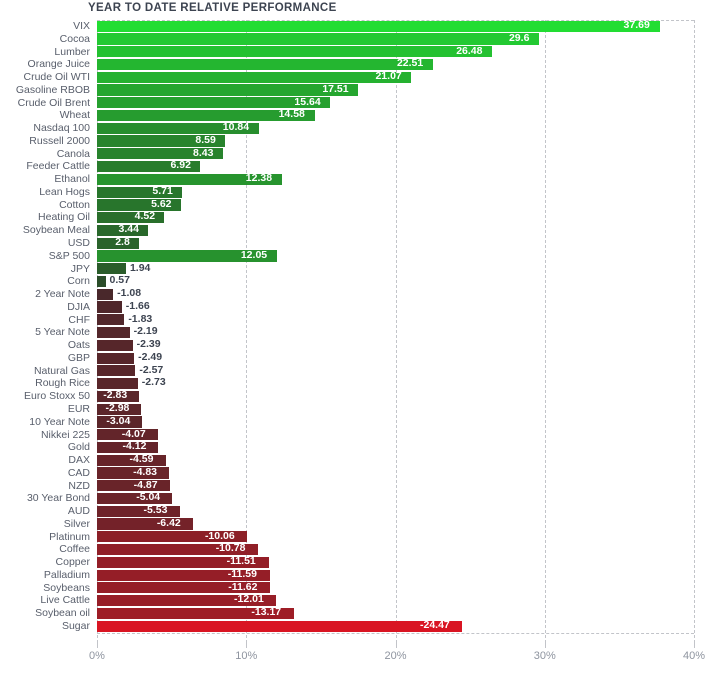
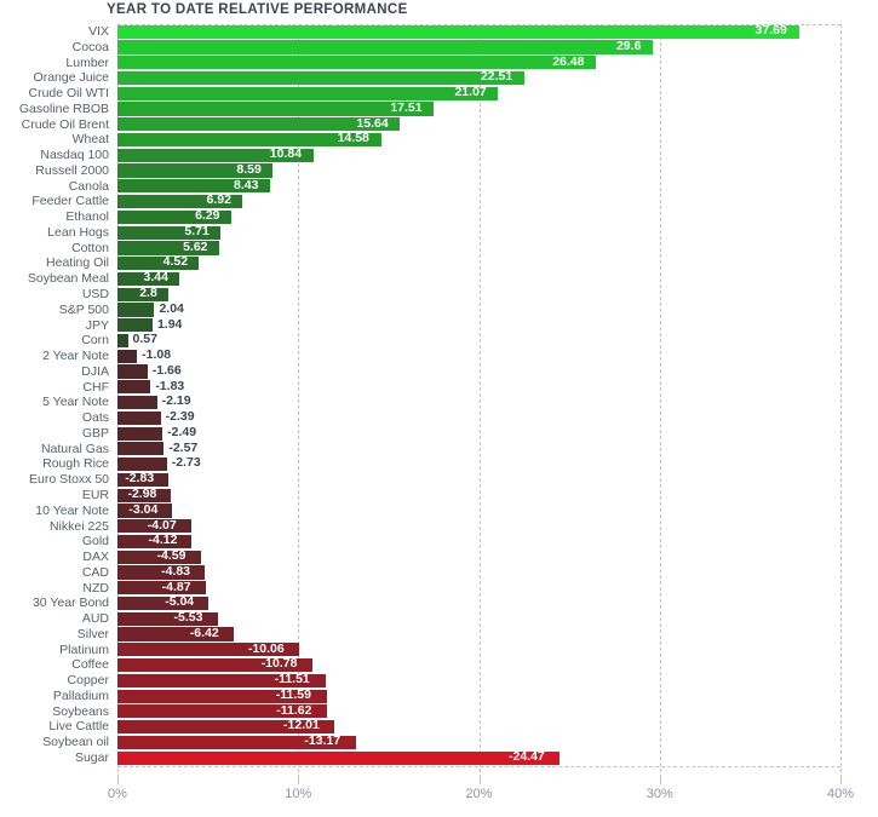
Ethanol: 12.38 -> 6.29
S&P 500: 12.05 -> 2.04
